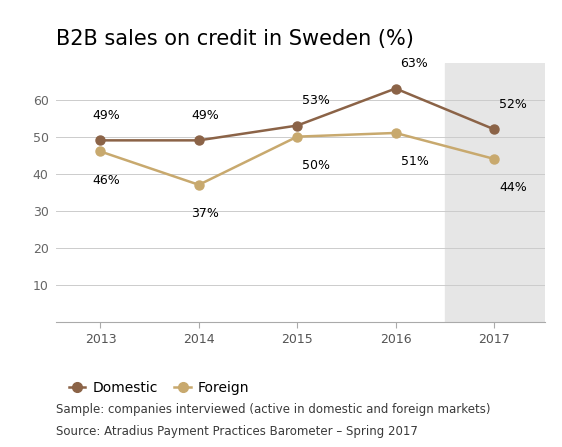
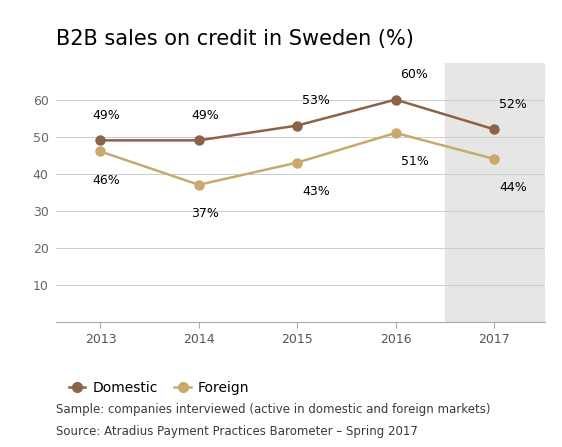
Foreign/2015: 50% -> 43%
Domestic/2016: 63% -> 60%
